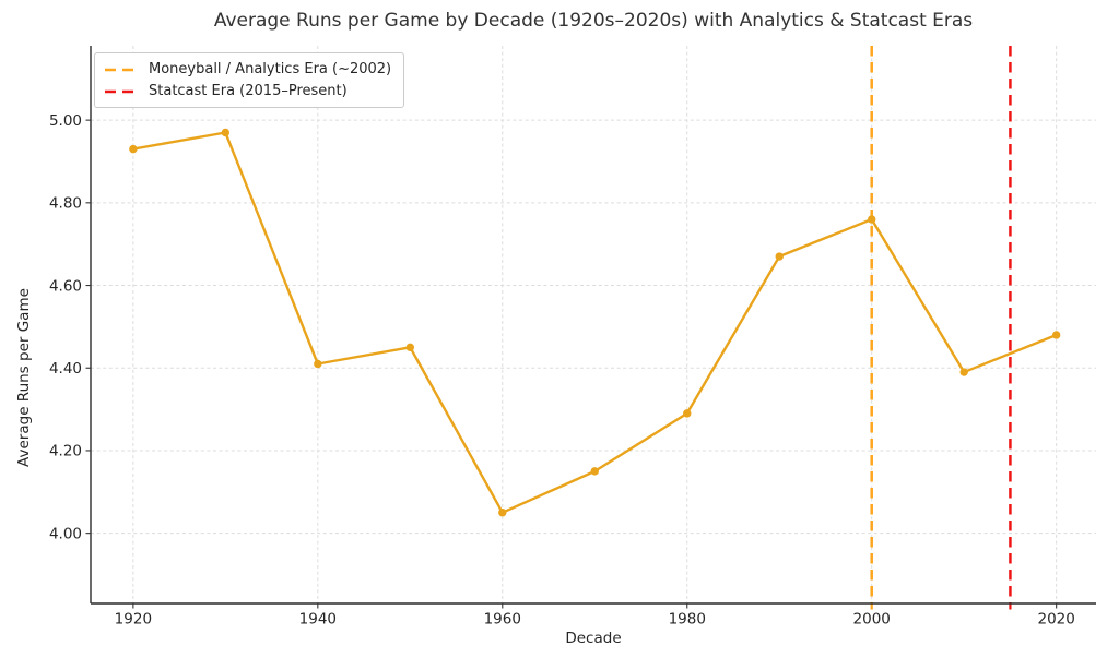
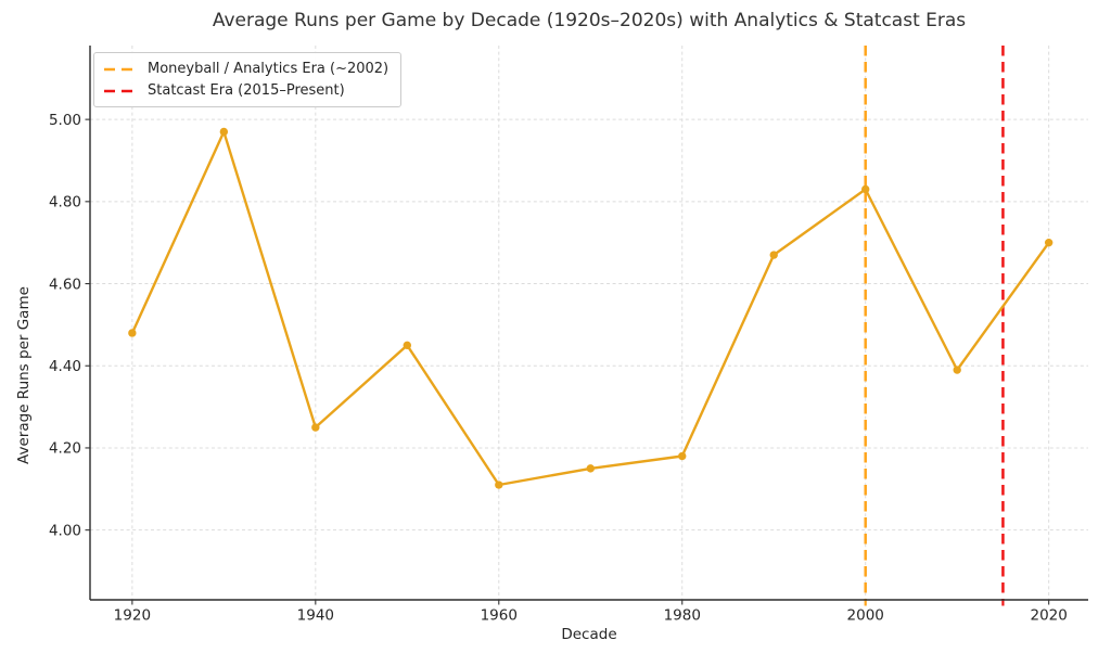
1920: 4.93 -> 4.48
1940: 4.41 -> 4.25
1960: 4.05 -> 4.11
1980: 4.29 -> 4.18
2000: 4.76 -> 4.83
2020: 4.48 -> 4.70
